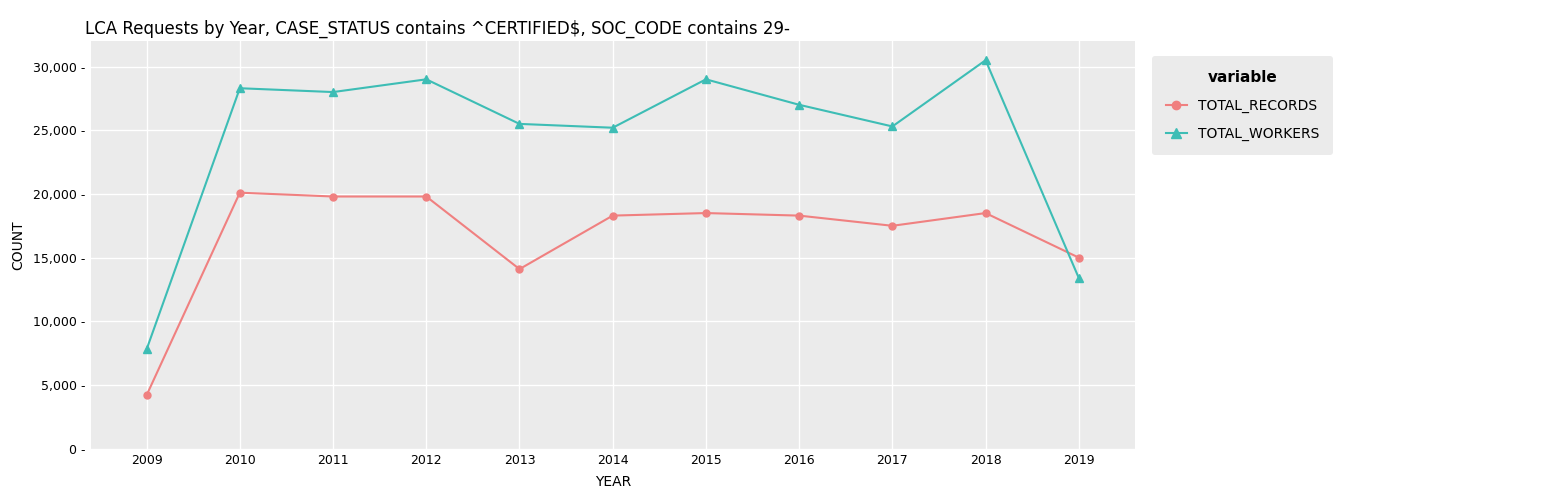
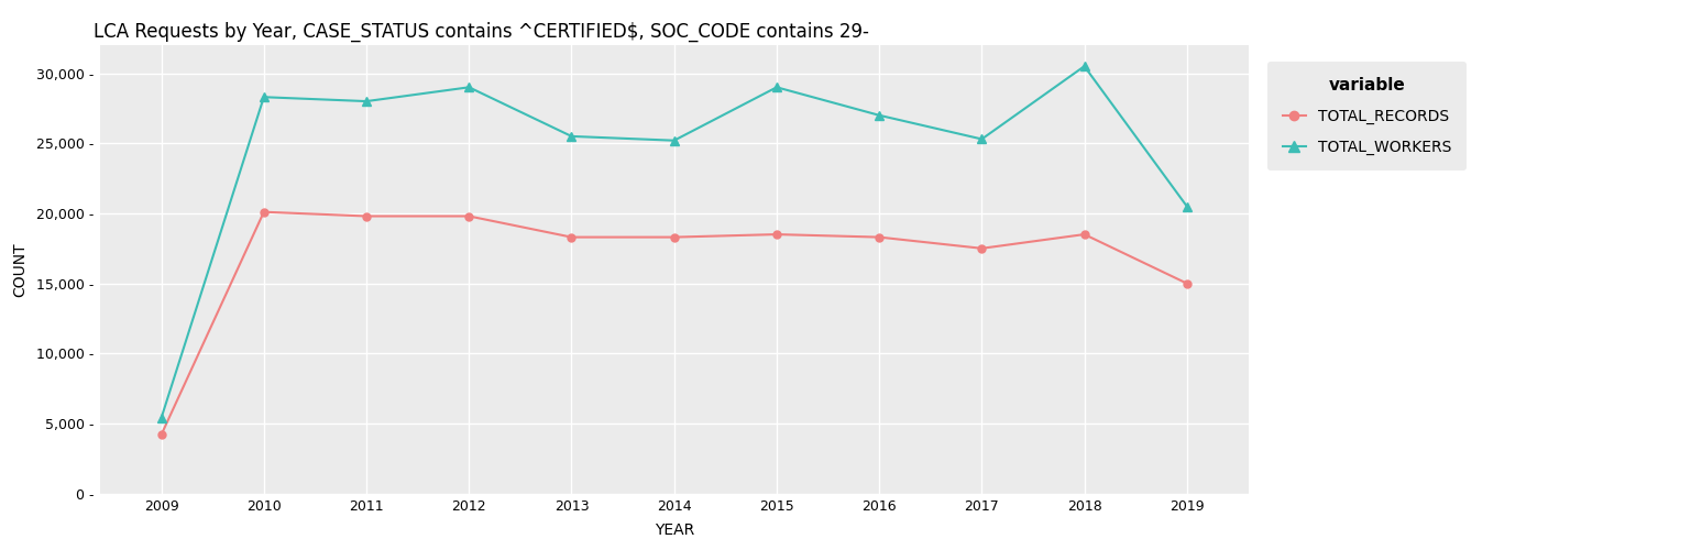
TOTAL_WORKERS/2009: 7,800 - -> 5,400 -
TOTAL_RECORDS/2013: 14,100 - -> 18,300 -
TOTAL_WORKERS/2019: 13,400 - -> 20,500 -
